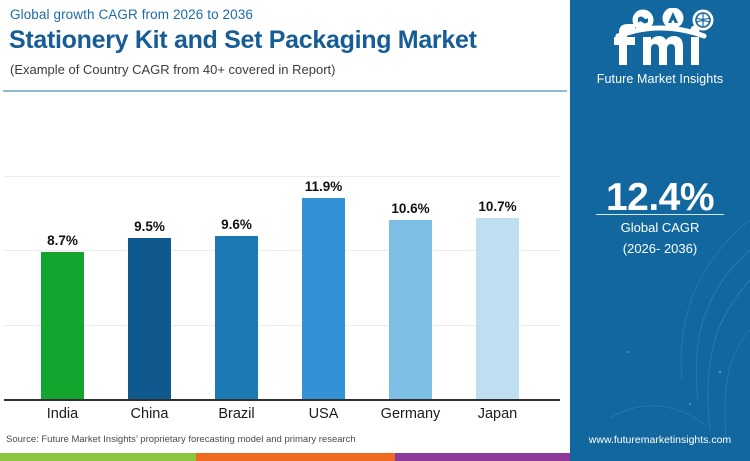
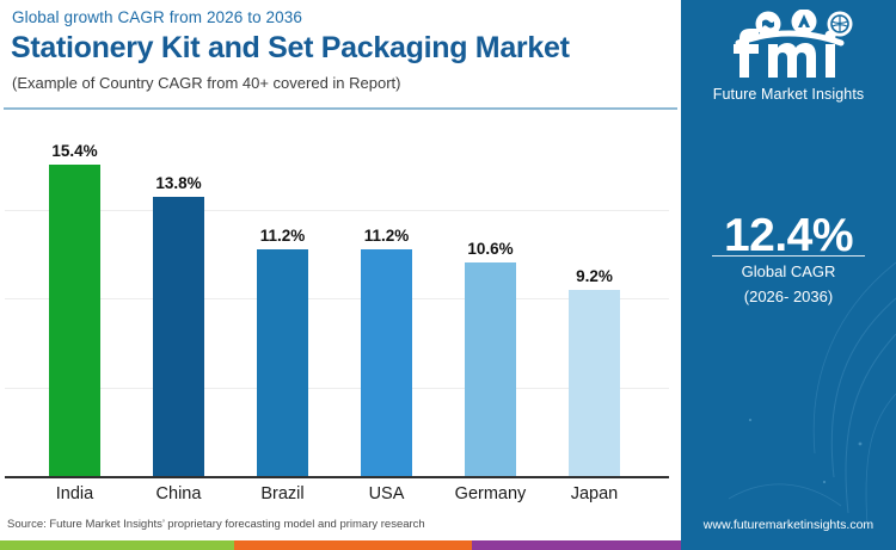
India: 8.7% -> 15.4%
China: 9.5% -> 13.8%
Brazil: 9.6% -> 11.2%
USA: 11.9% -> 11.2%
Japan: 10.7% -> 9.2%
